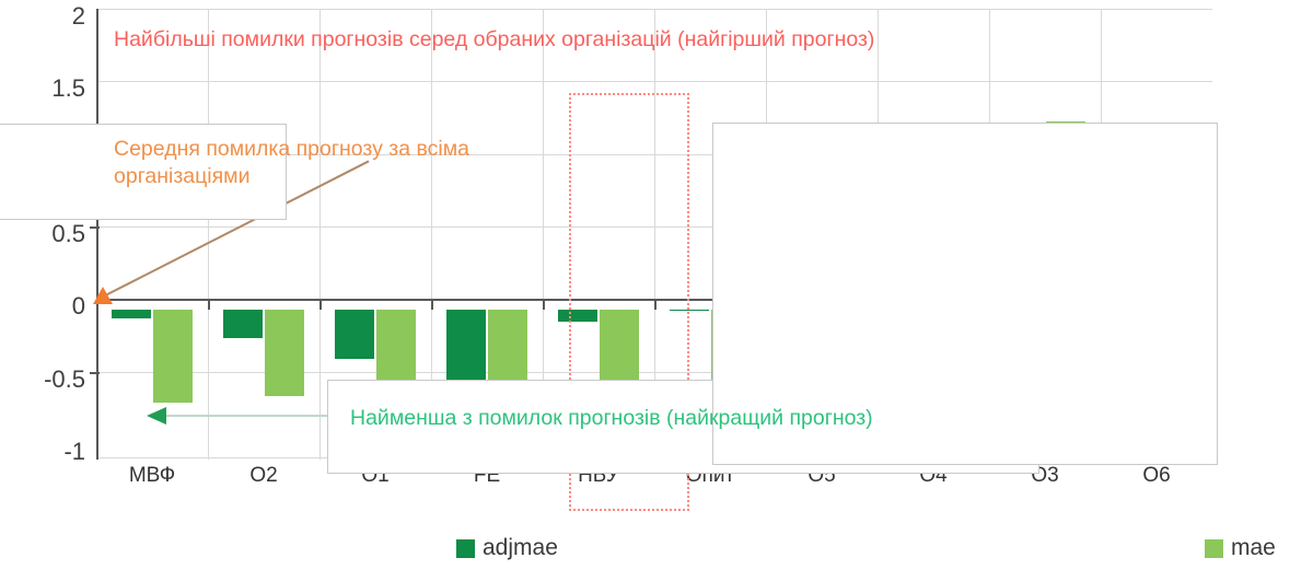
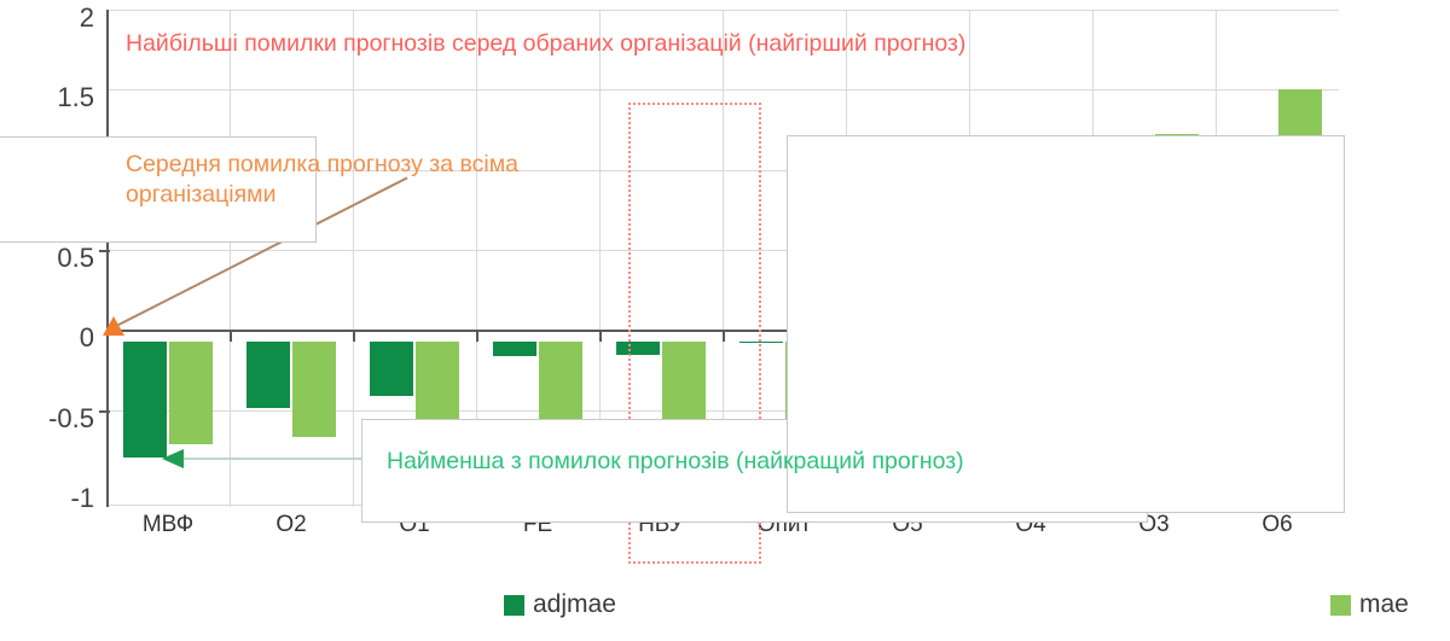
adjmae/МВФ: -0.06 -> -0.70
adjmae/О2: -0.19 -> -0.40
adjmae/FE: -0.57 -> -0.09
mae/О6: 1.16 -> 1.52
